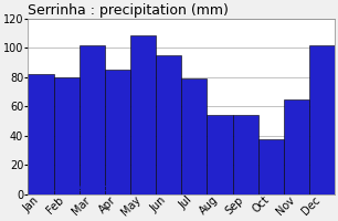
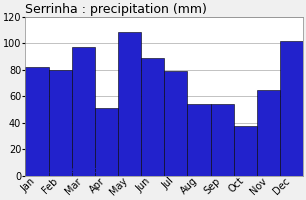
Mar: 102 -> 97
Apr: 85 -> 51
Jun: 95 -> 89
